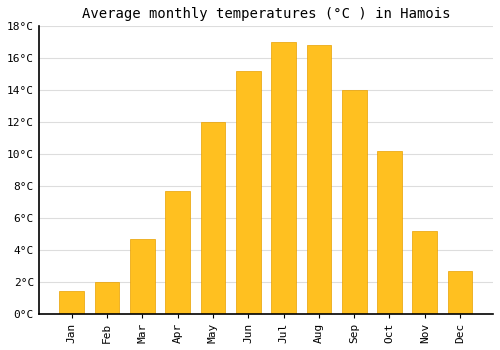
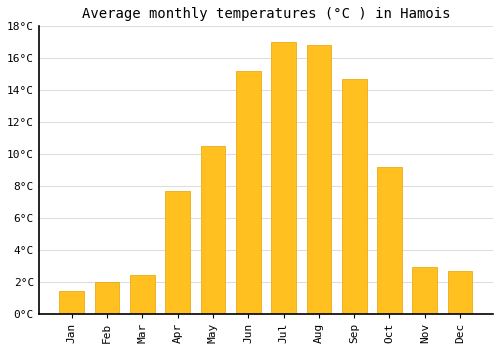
Mar: 4.7°C -> 2.4°C
May: 12.0°C -> 10.5°C
Sep: 14.0°C -> 14.7°C
Oct: 10.2°C -> 9.2°C
Nov: 5.2°C -> 2.9°C
